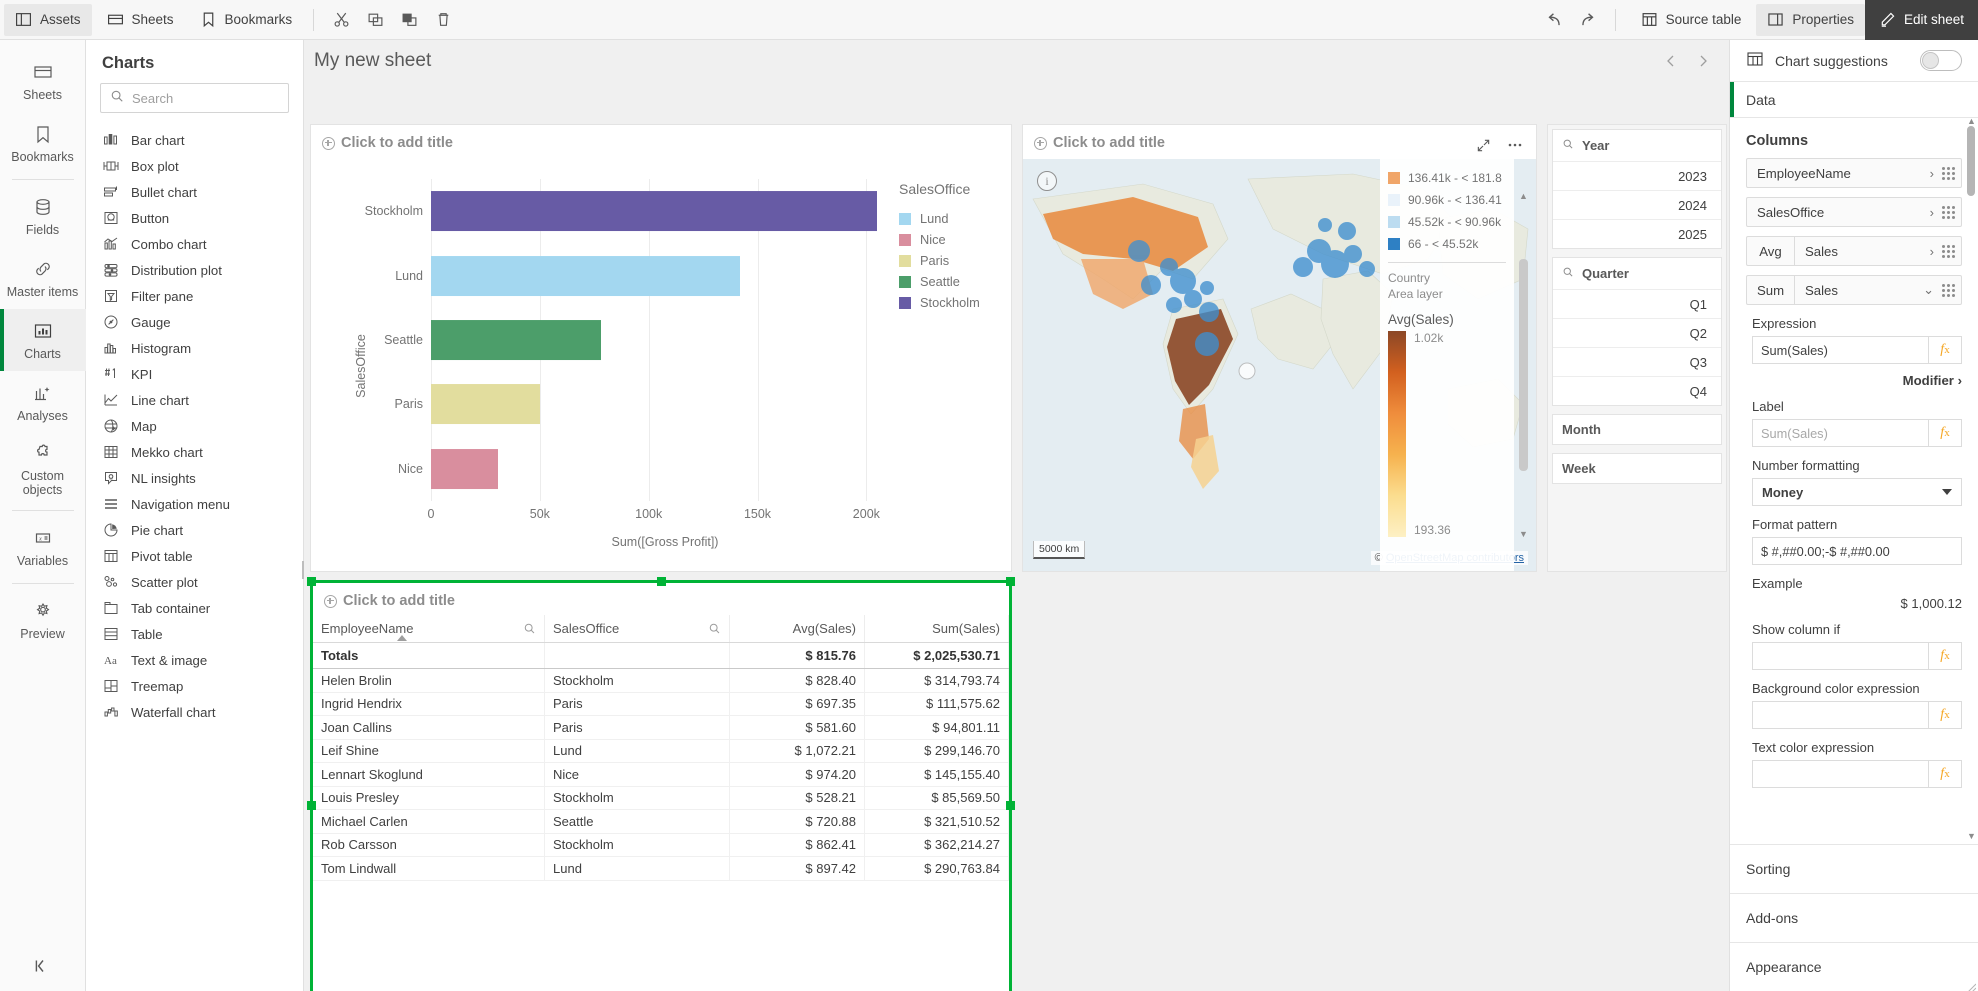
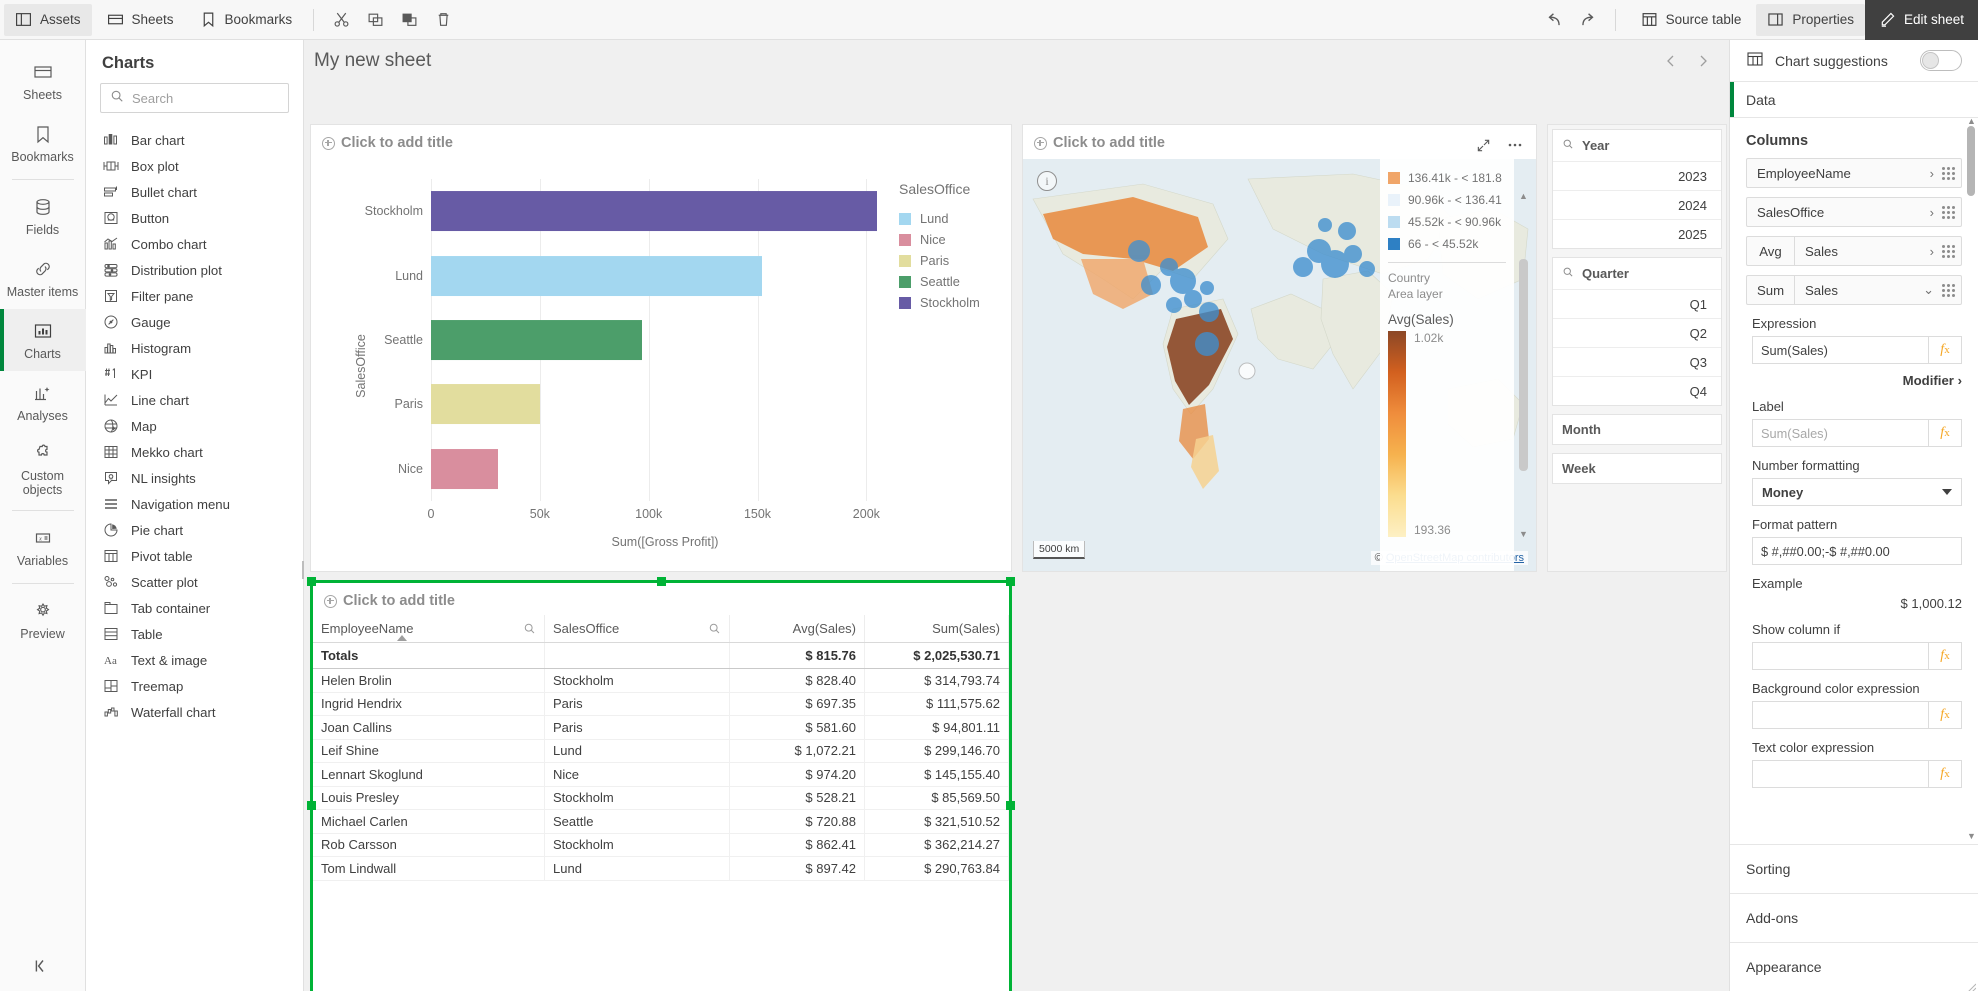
Lund: 142k -> 152k
Seattle: 78k -> 97k
